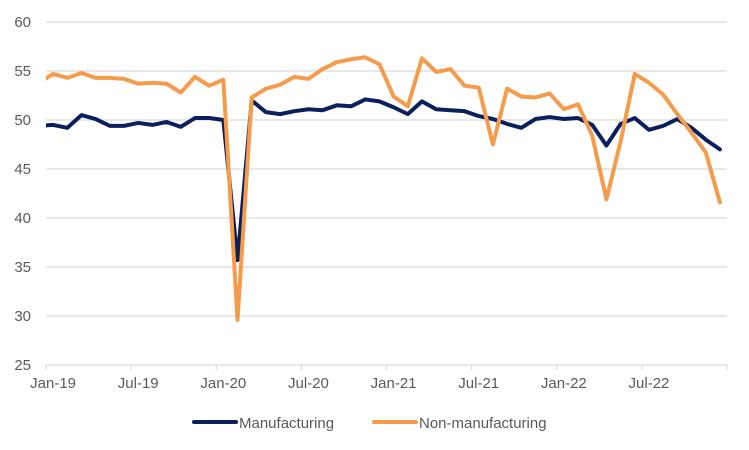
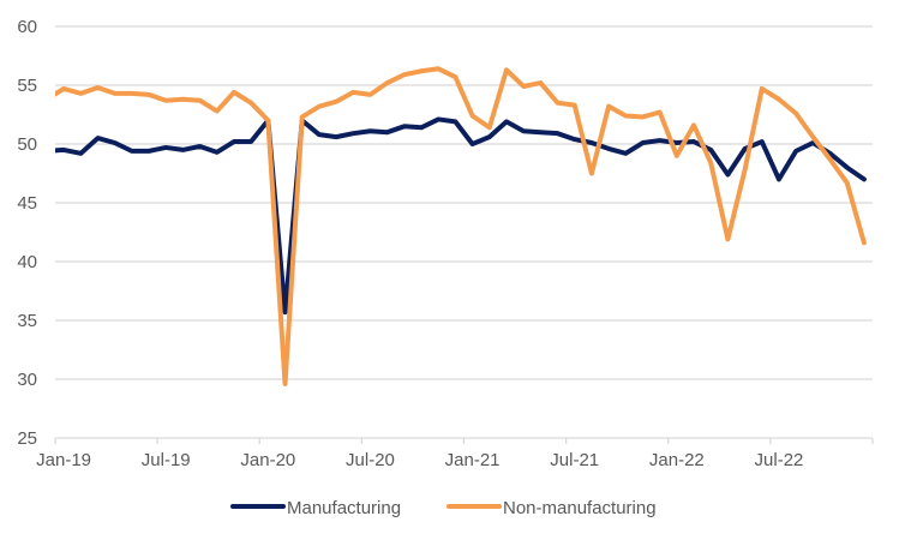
Manufacturing/Jan-20: 50 -> 52
Non-manufacturing/Jan-20: 54 -> 52
Manufacturing/Jan-21: 51 -> 50
Non-manufacturing/Jan-22: 51 -> 49
Manufacturing/Jul-22: 49 -> 47
